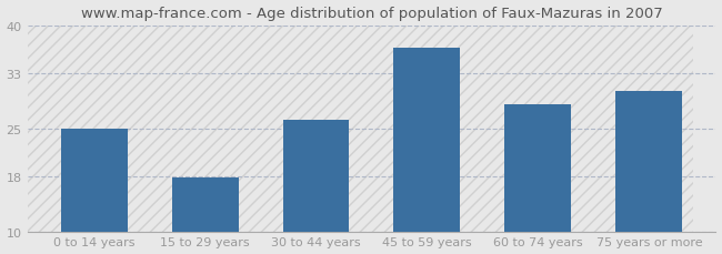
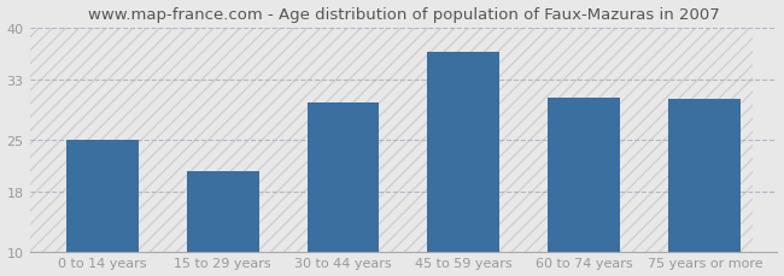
15 to 29 years: 17.9 -> 20.8
30 to 44 years: 26.3 -> 30.0
60 to 74 years: 28.5 -> 30.6
